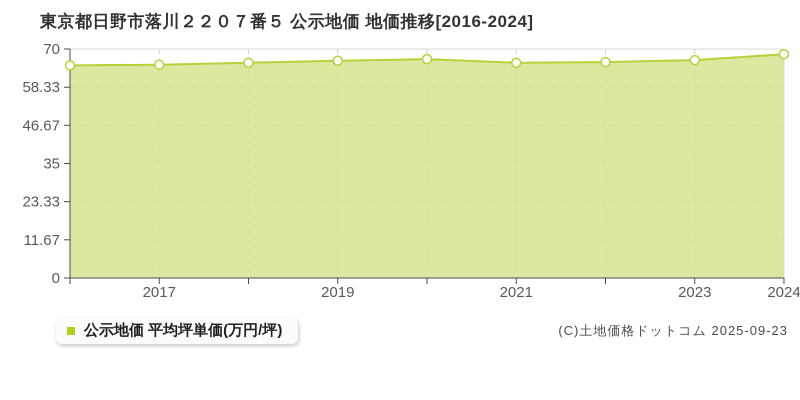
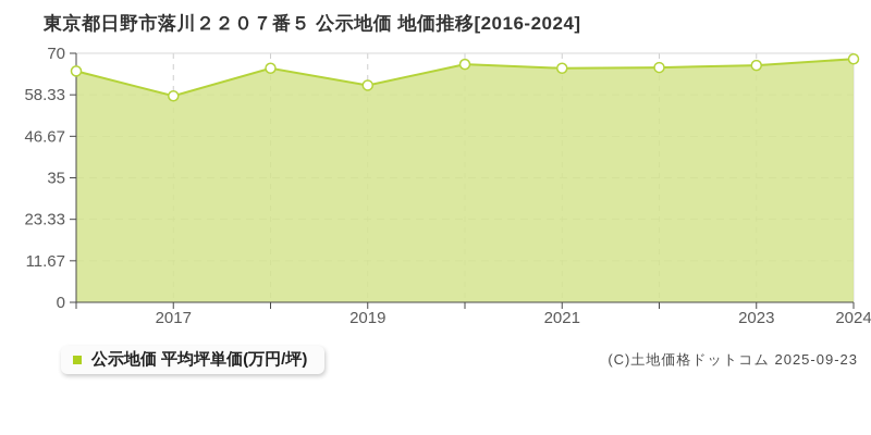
2017: 65 -> 58
2019: 66 -> 61
